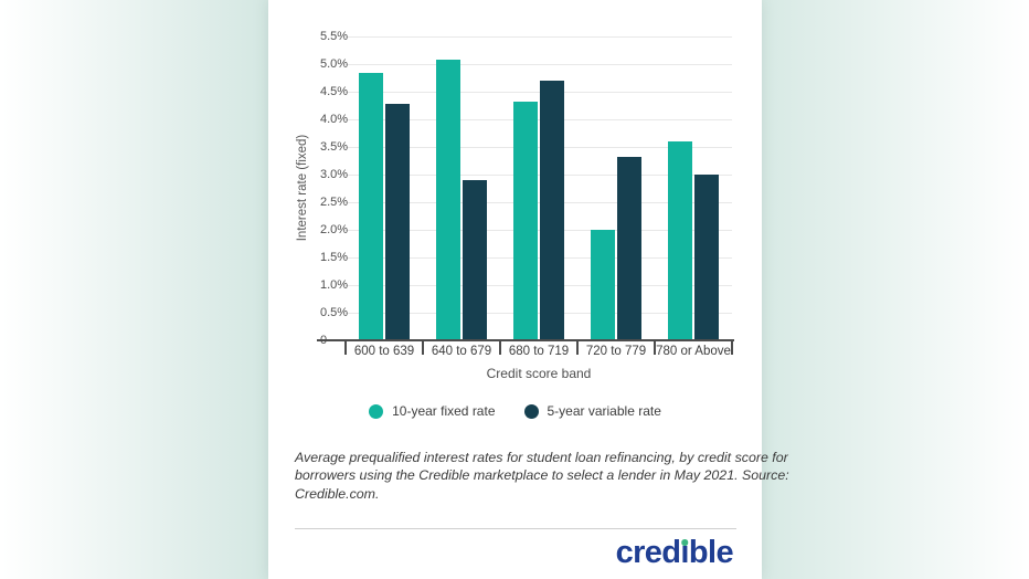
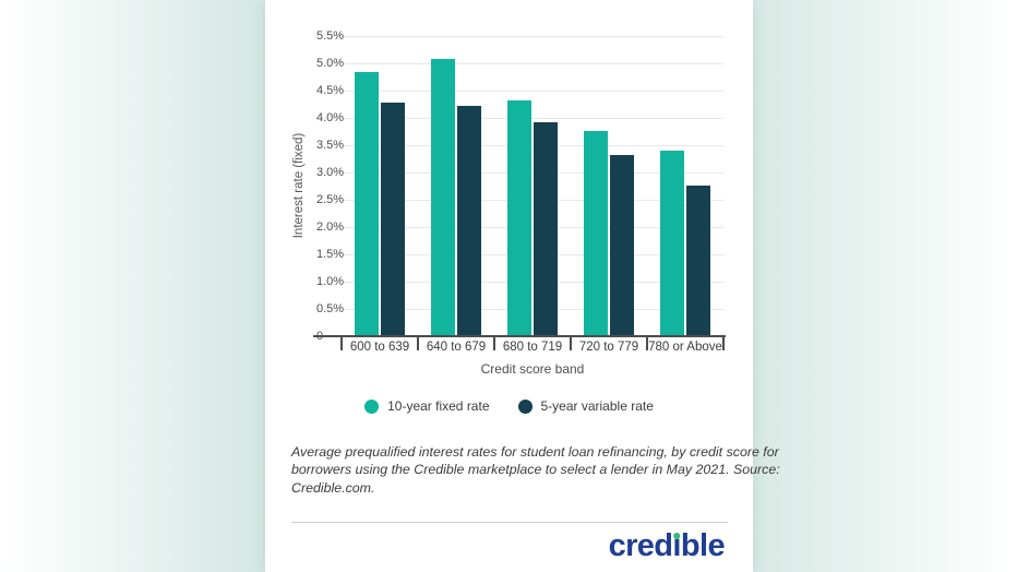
5-year variable rate/640 to 679: 2.9% -> 4.2%
5-year variable rate/680 to 719: 4.7% -> 3.9%
10-year fixed rate/720 to 779: 2.0% -> 3.8%
10-year fixed rate/780 or Above: 3.6% -> 3.4%
5-year variable rate/780 or Above: 3.0% -> 2.8%
